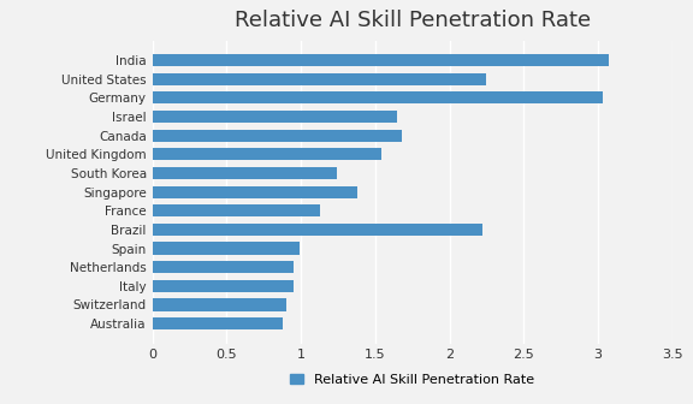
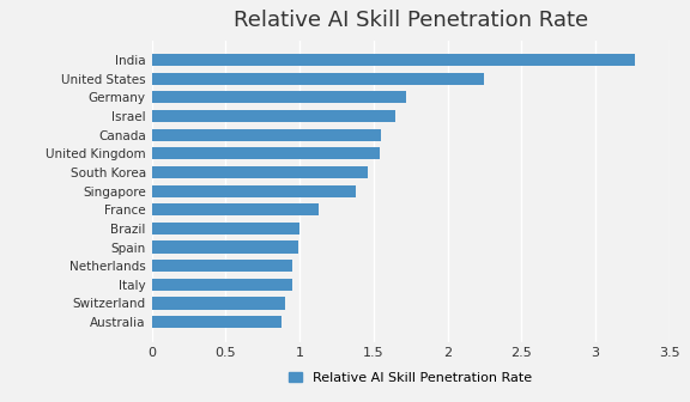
India: 3.07 -> 3.27
Germany: 3.03 -> 1.72
Canada: 1.68 -> 1.55
South Korea: 1.24 -> 1.46
Brazil: 2.22 -> 1.00
